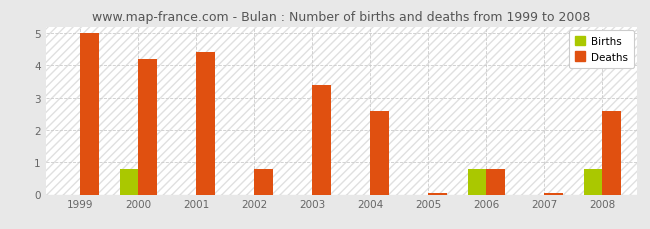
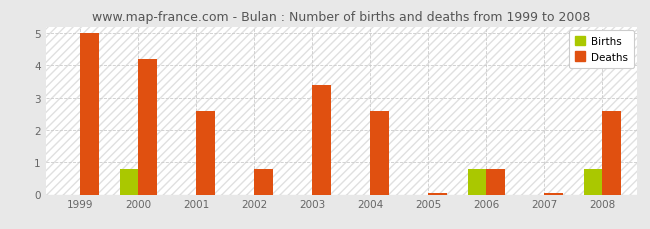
Deaths/2001: 4.40 -> 2.60
